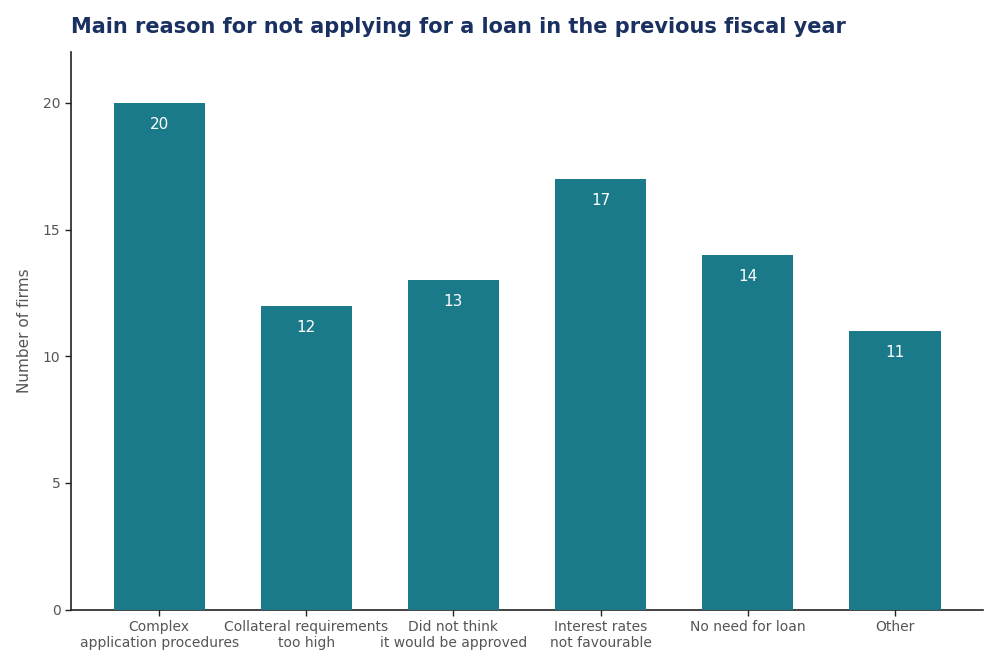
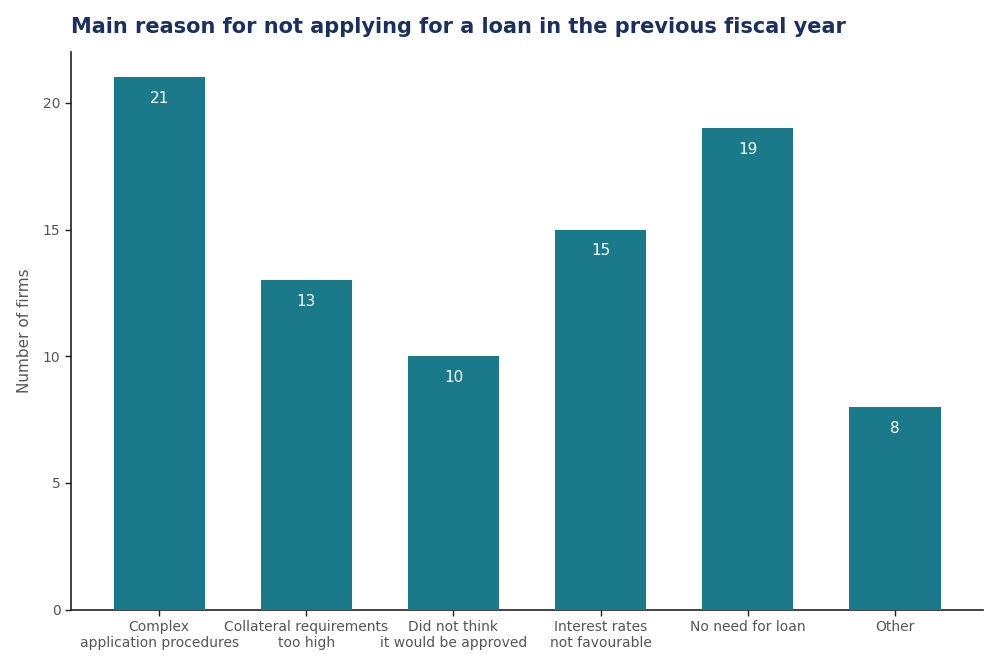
Complex application procedures: 20 -> 21
Collateral requirements too high: 12 -> 13
Did not think it would be approved: 13 -> 10
Interest rates not favourable: 17 -> 15
No need for loan: 14 -> 19
Other: 11 -> 8
